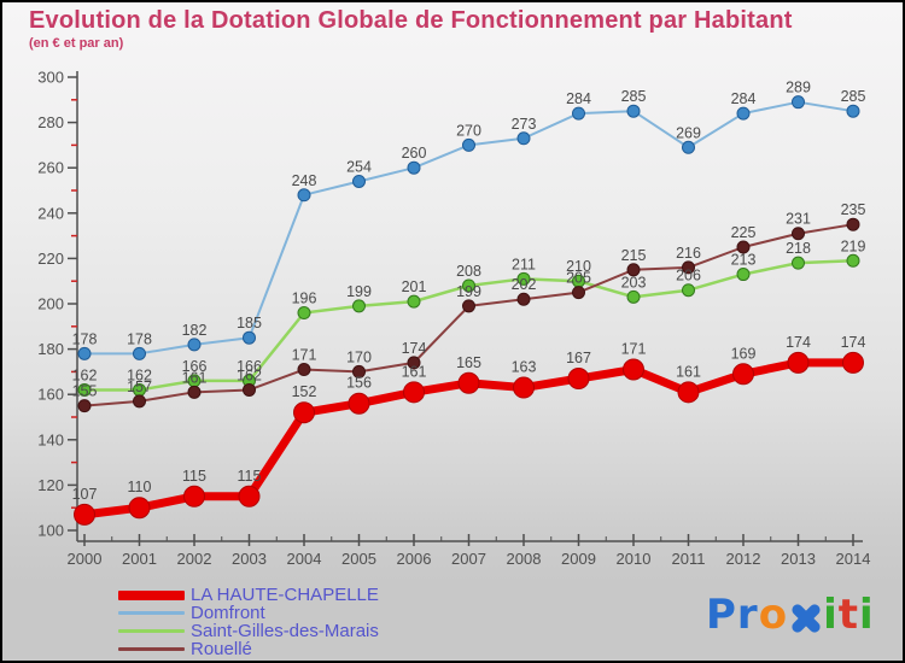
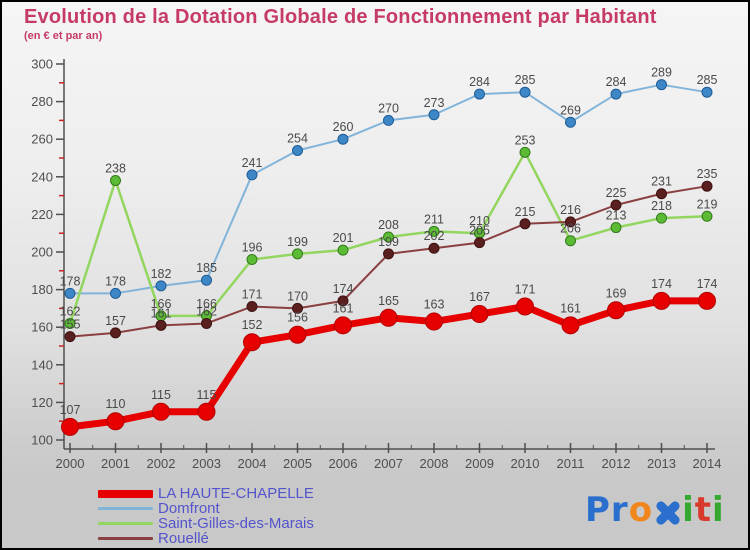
Saint-Gilles-des-Marais/2001: 162 -> 238
Domfront/2004: 248 -> 241
Saint-Gilles-des-Marais/2010: 203 -> 253
